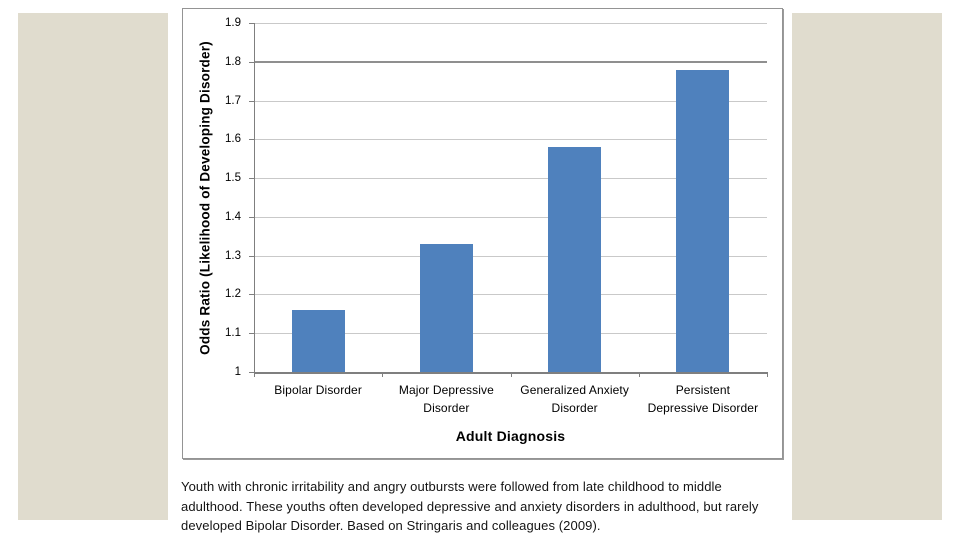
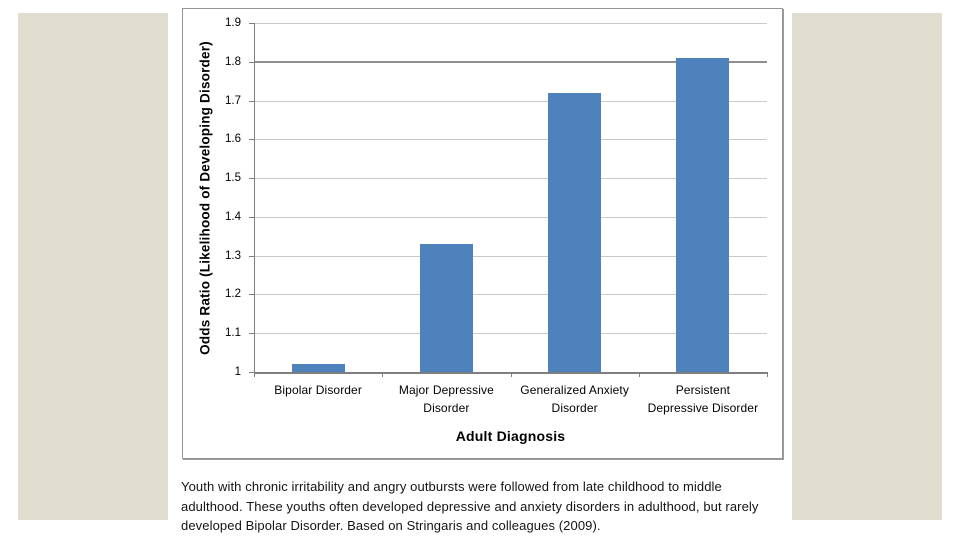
Bipolar Disorder: 1.16 -> 1.02
Generalized Anxiety Disorder: 1.58 -> 1.72
Persistent Depressive Disorder: 1.78 -> 1.81
